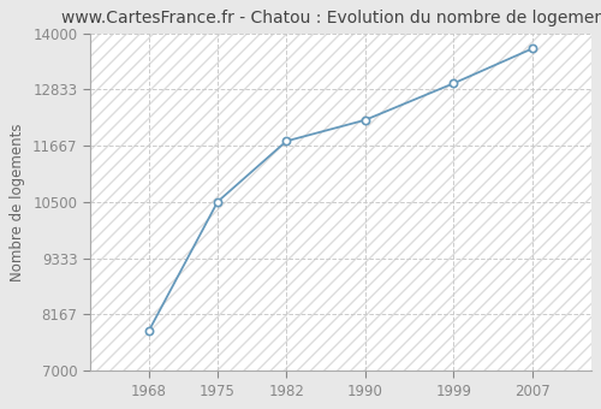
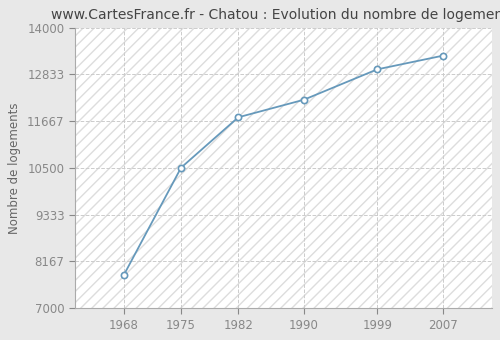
2007: 13680 -> 13300
